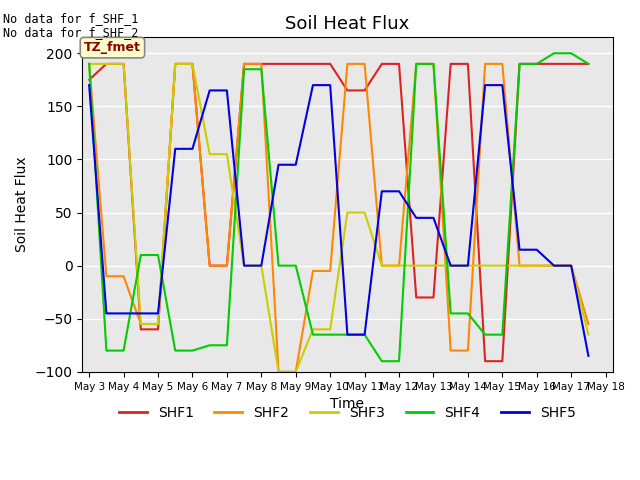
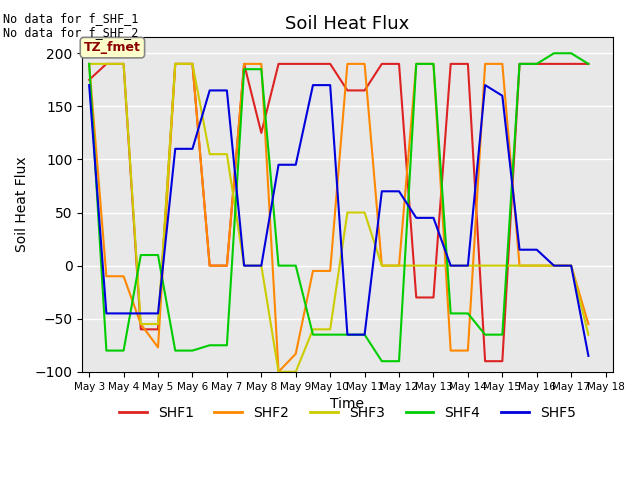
SHF2/May 5: -55 -> -77
SHF1/May 8: 190 -> 125
SHF2/May 9: -100 -> -83
SHF5/May 15: 170 -> 160
